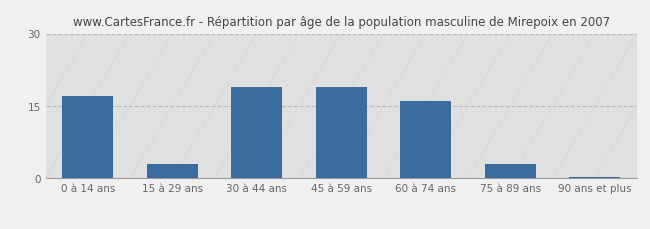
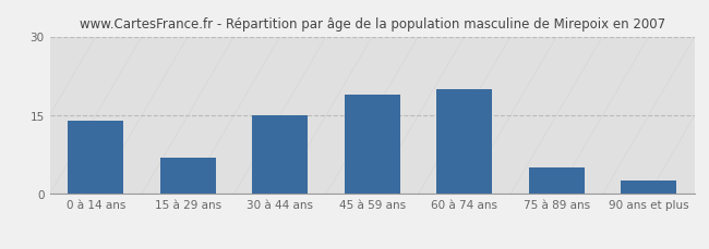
0 à 14 ans: 17.0 -> 14.0
15 à 29 ans: 3.0 -> 7.0
30 à 44 ans: 19.0 -> 15.0
60 à 74 ans: 16.0 -> 20.0
75 à 89 ans: 3.0 -> 5.0
90 ans et plus: 0.3 -> 2.5
